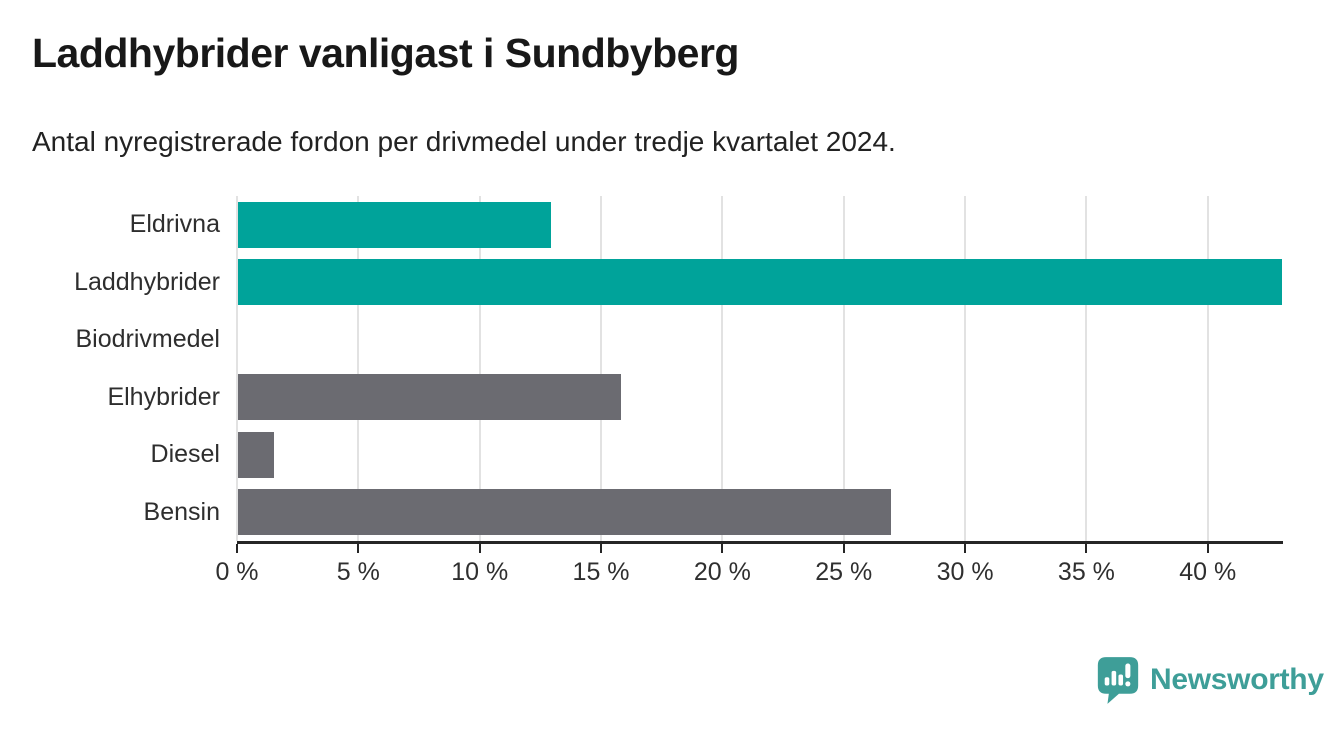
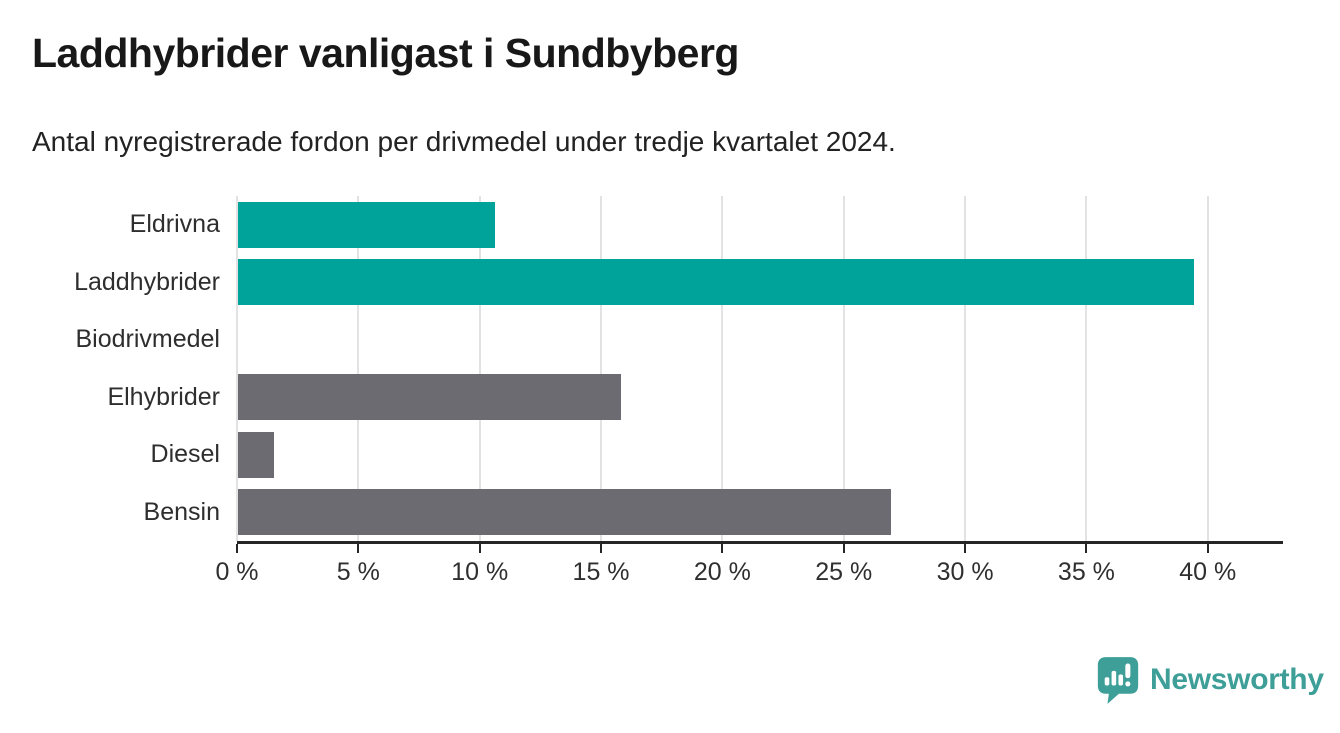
Eldrivna: 12.9% -> 10.6%
Laddhybrider: 43.0% -> 39.4%
